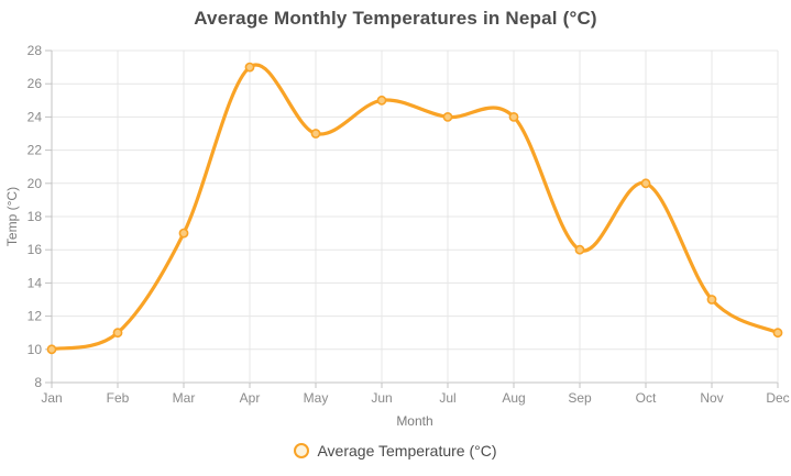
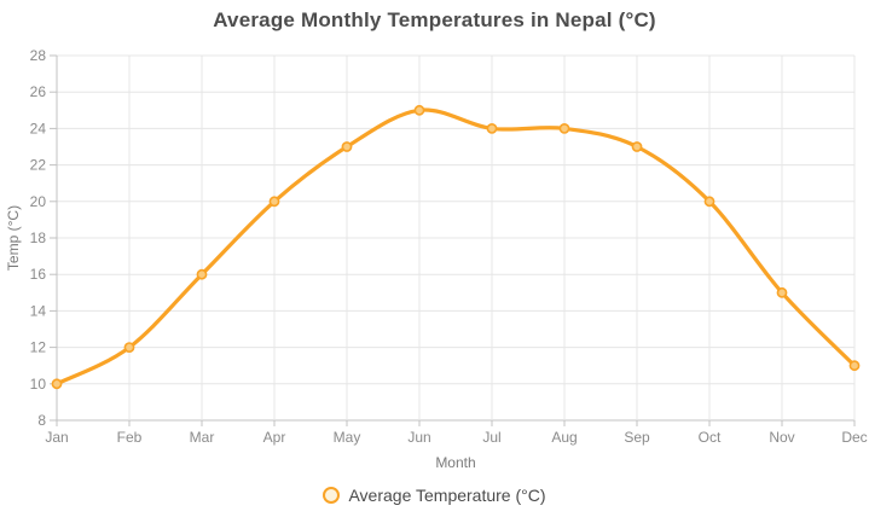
Feb: 11 -> 12
Mar: 17 -> 16
Apr: 27 -> 20
Sep: 16 -> 23
Nov: 13 -> 15
